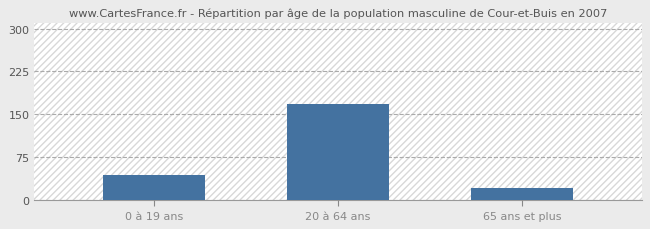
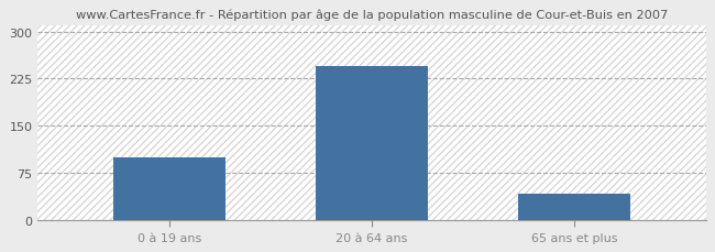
0 à 19 ans: 44 -> 100
20 à 64 ans: 168 -> 245
65 ans et plus: 22 -> 42
